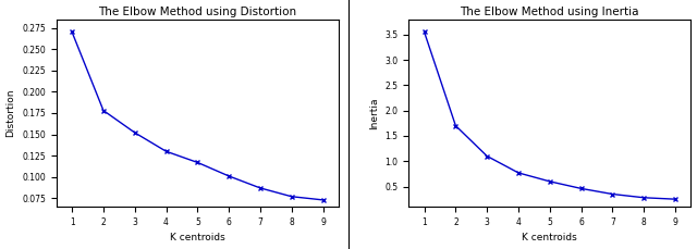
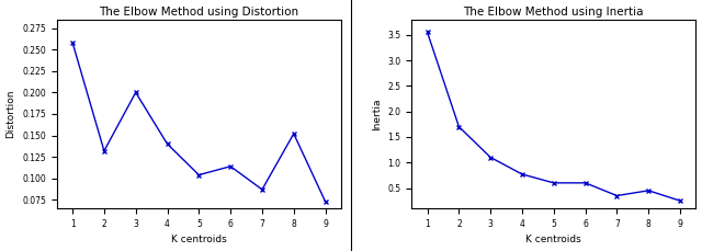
The Elbow Method using Distortion/1: 0.270 -> 0.258
The Elbow Method using Distortion/2: 0.178 -> 0.132
The Elbow Method using Distortion/3: 0.152 -> 0.200
The Elbow Method using Distortion/4: 0.130 -> 0.140
The Elbow Method using Distortion/5: 0.117 -> 0.104
The Elbow Method using Distortion/6: 0.101 -> 0.114
The Elbow Method using Distortion/8: 0.077 -> 0.152
The Elbow Method using Inertia/6: 0.46 -> 0.60
The Elbow Method using Inertia/8: 0.28 -> 0.45
